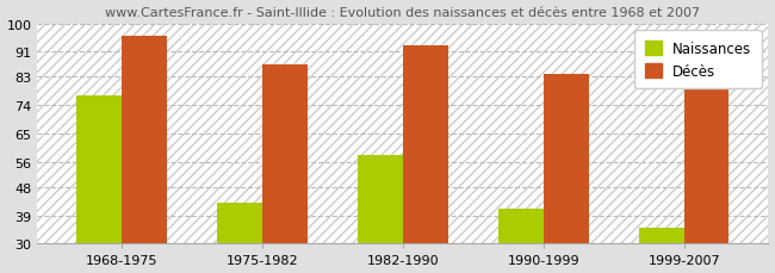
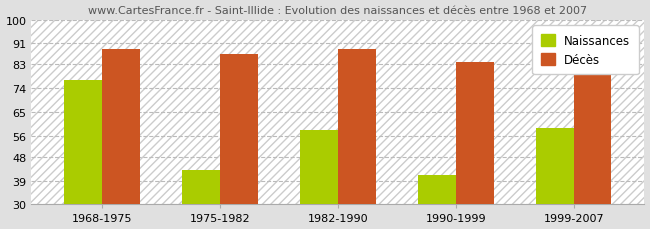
Décès/1968-1975: 96 -> 89
Décès/1982-1990: 93 -> 89
Naissances/1999-2007: 35 -> 59
